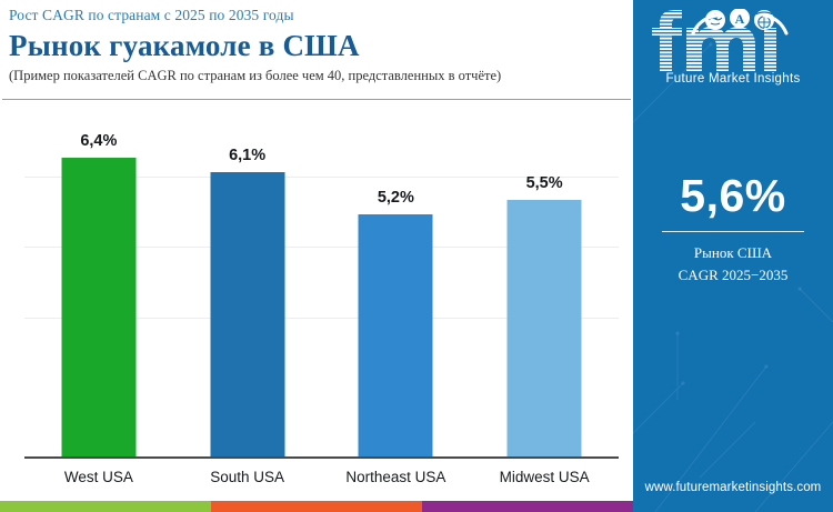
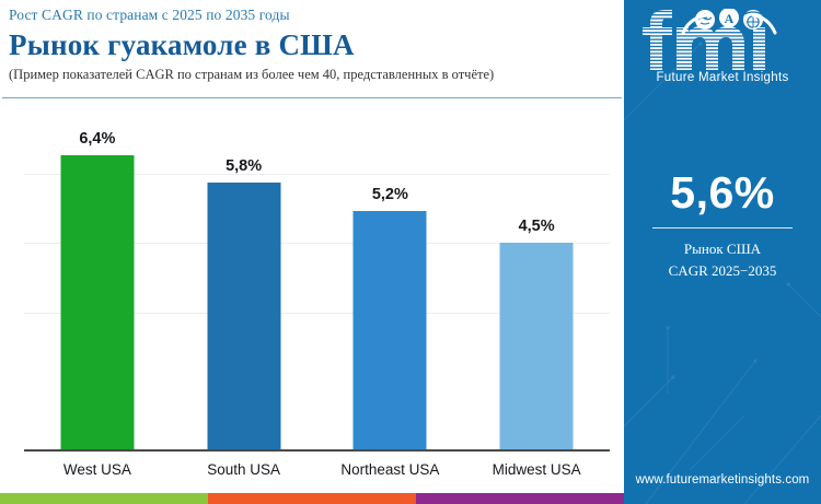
South USA: 6,1% -> 5,8%
Midwest USA: 5,5% -> 4,5%
